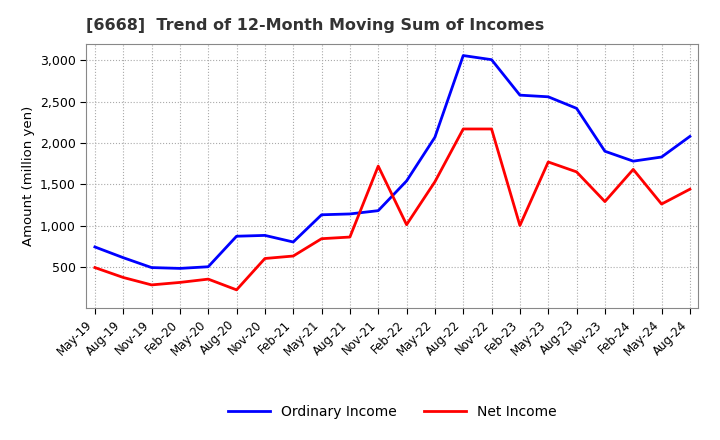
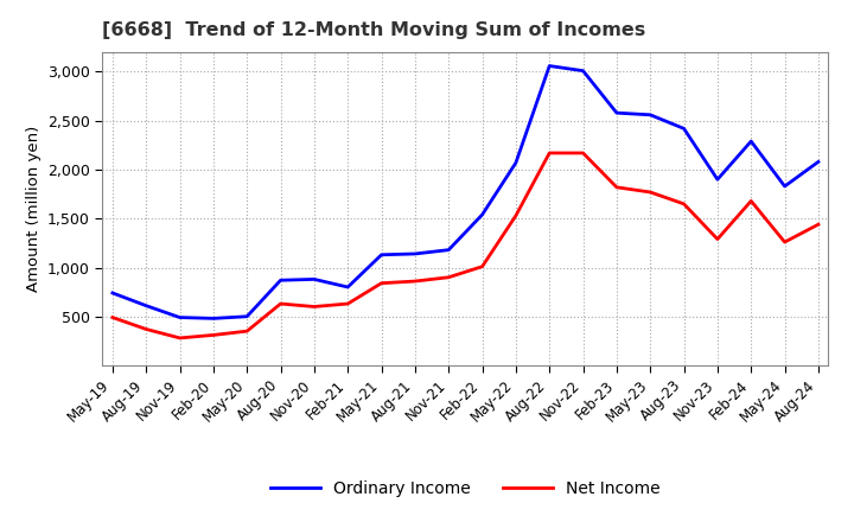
Net Income/Aug-20: 220 -> 630
Net Income/Nov-21: 1,720 -> 900
Net Income/Feb-23: 1,000 -> 1,820
Ordinary Income/Feb-24: 1,780 -> 2,290
